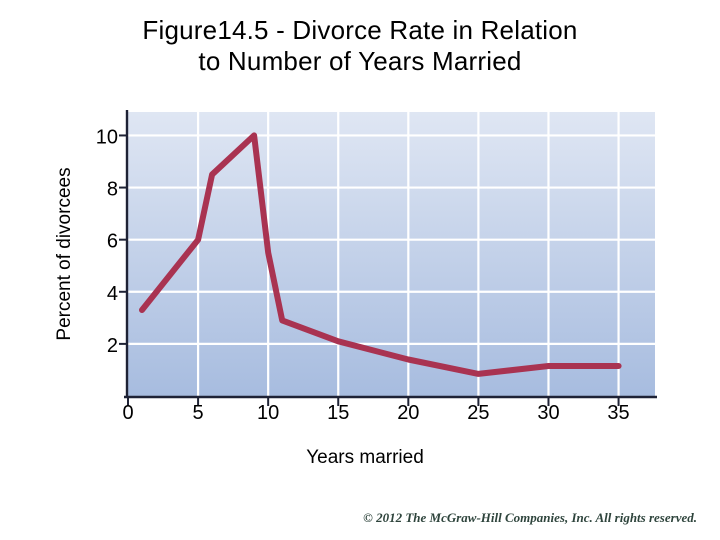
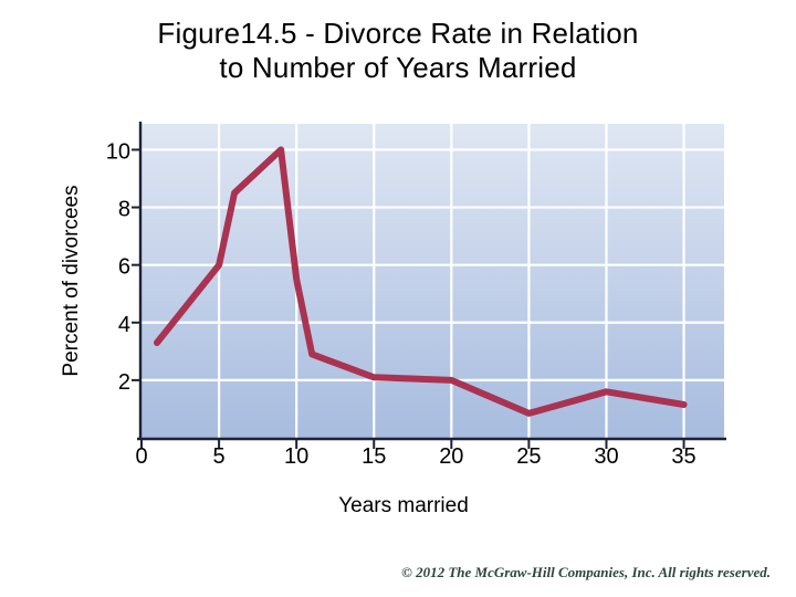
20: 1.4 -> 2.0
30: 1.1 -> 1.6
